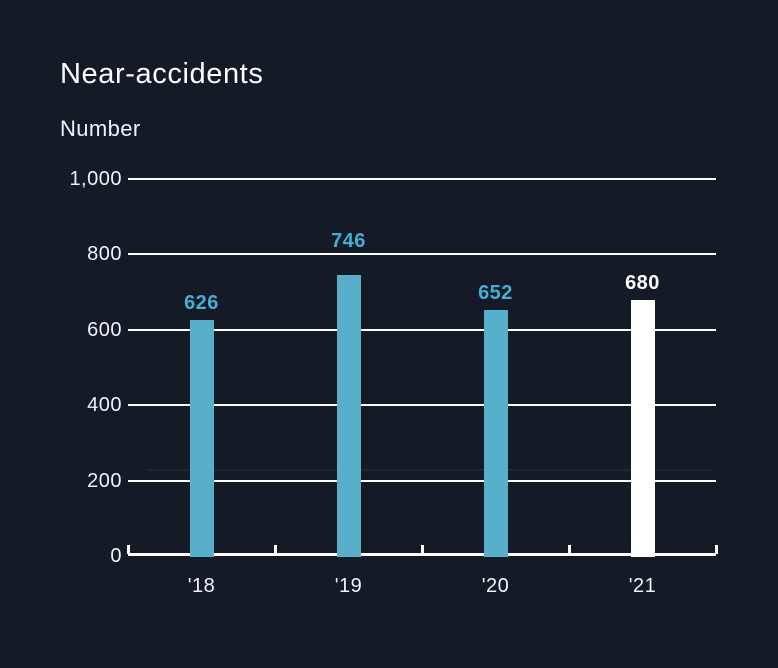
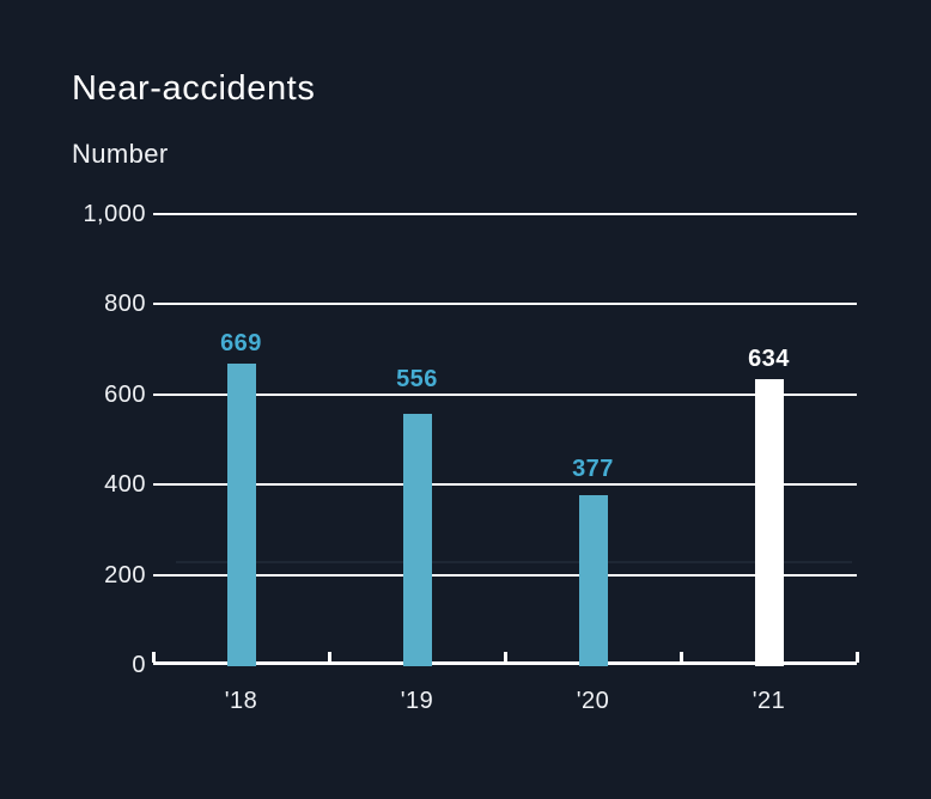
'18: 626 -> 669
'19: 746 -> 556
'20: 652 -> 377
'21: 680 -> 634
